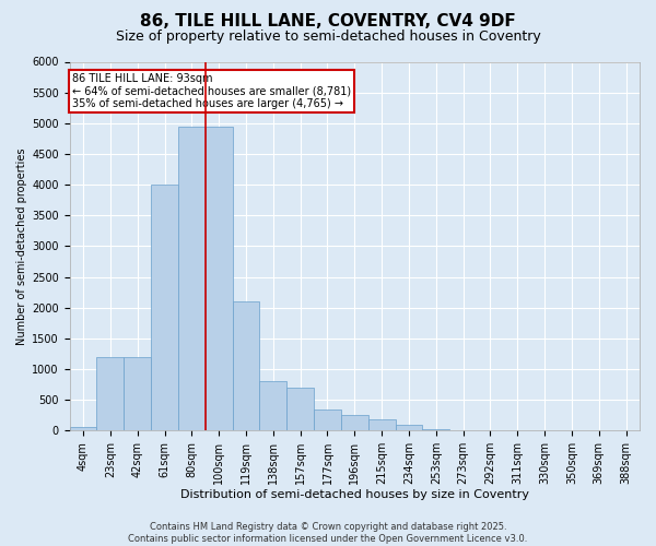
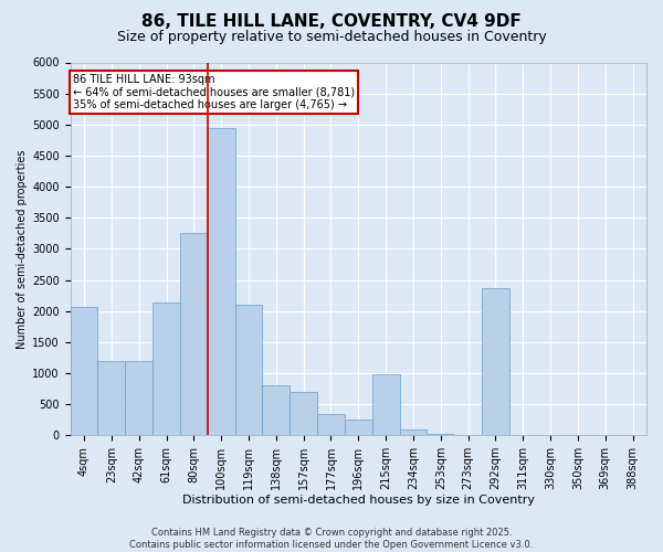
4sqm: 60 -> 2060
61sqm: 4000 -> 2140
80sqm: 4950 -> 3260
215sqm: 180 -> 980
292sqm: 0 -> 2360
